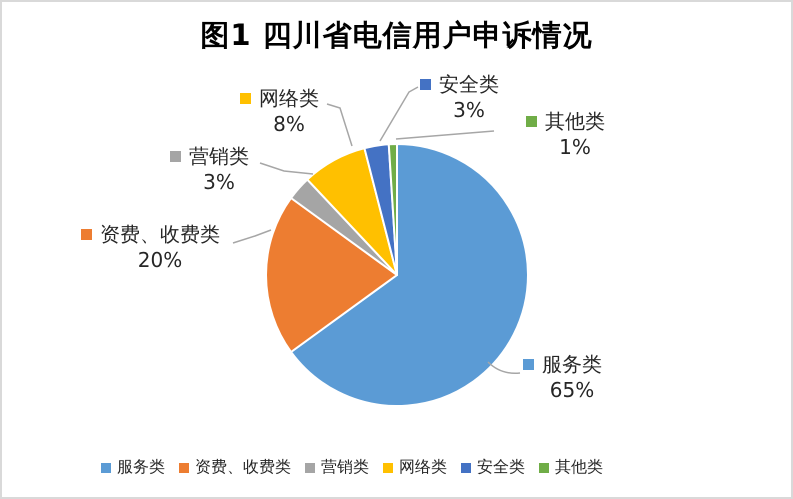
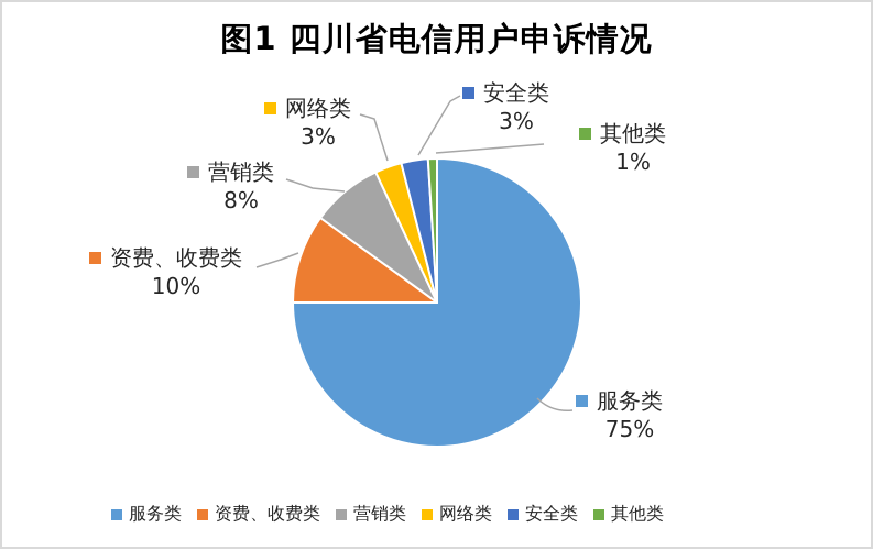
服务类: 65% -> 75%
资费、收费类: 20% -> 10%
营销类: 3% -> 8%
网络类: 8% -> 3%
